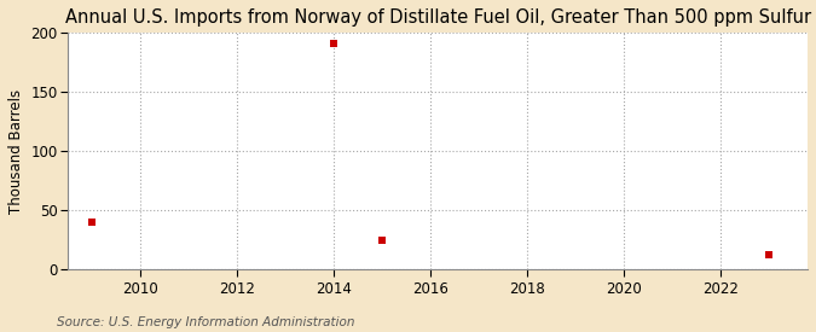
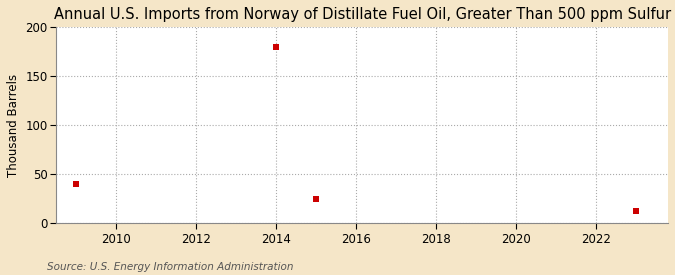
2014: 191 -> 180
